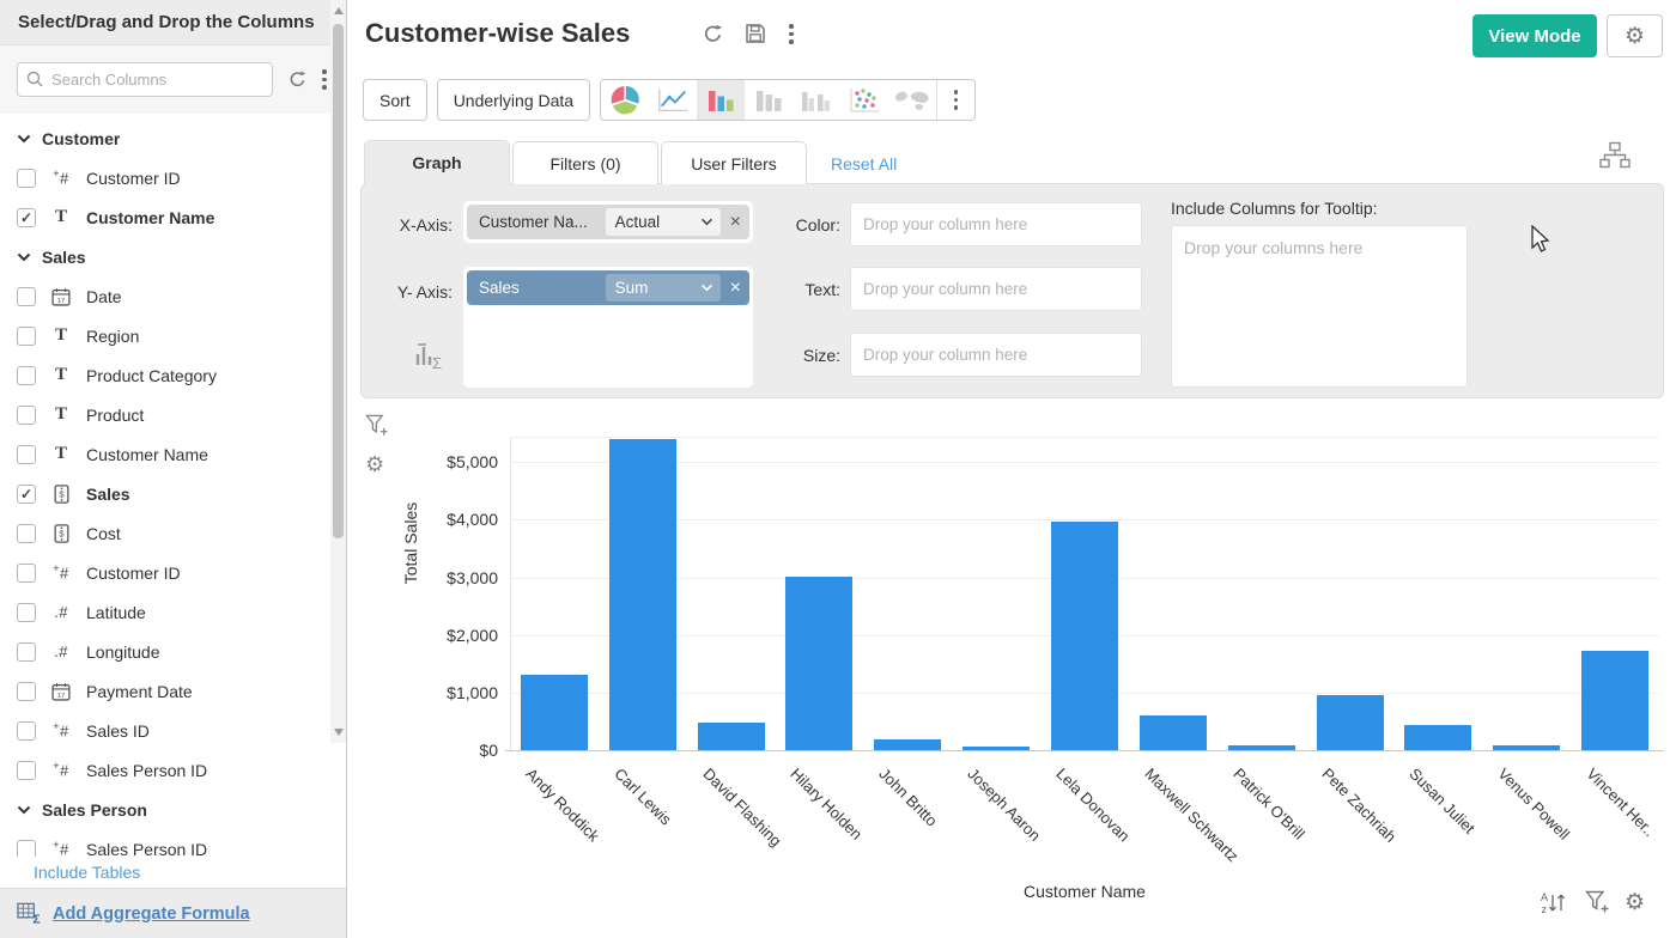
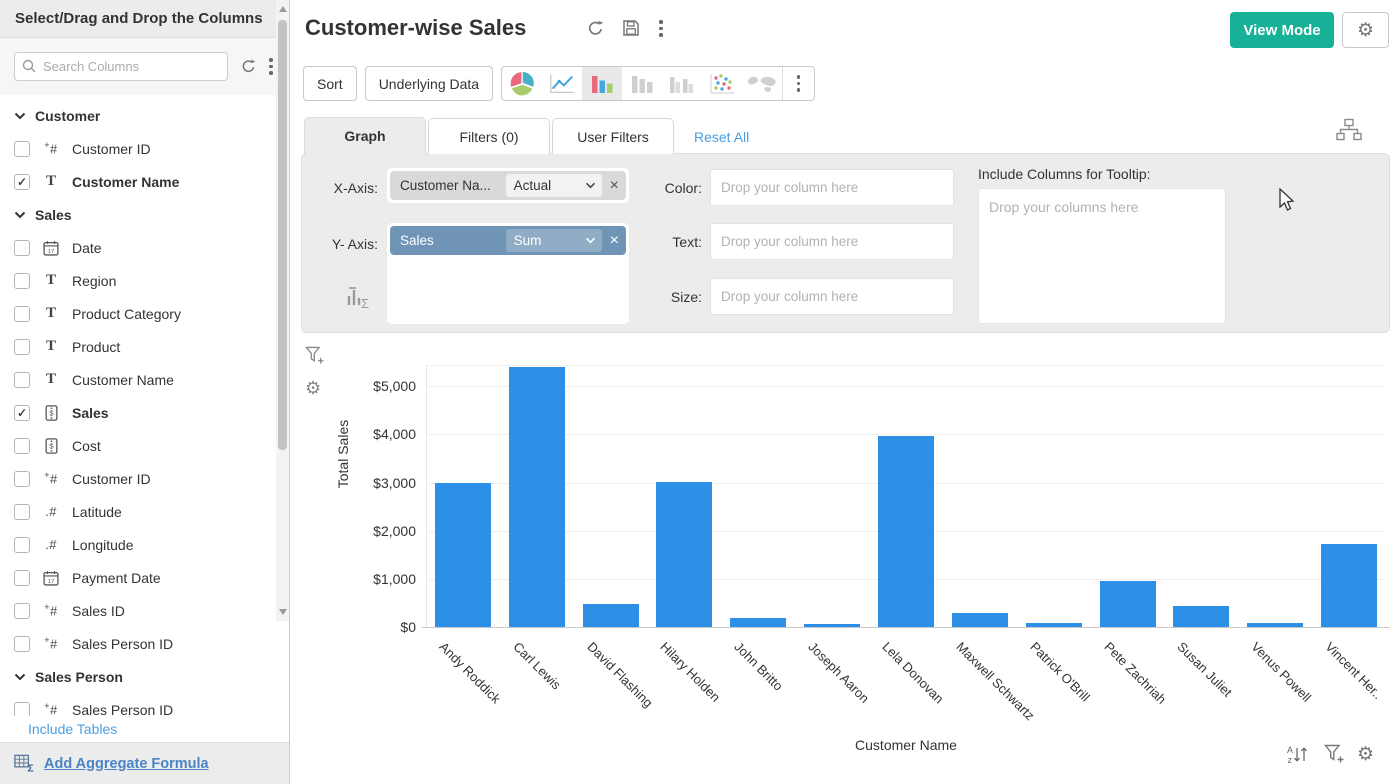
Andy Roddick: $1300 -> $3000
Maxwell Schwartz: $600 -> $300
